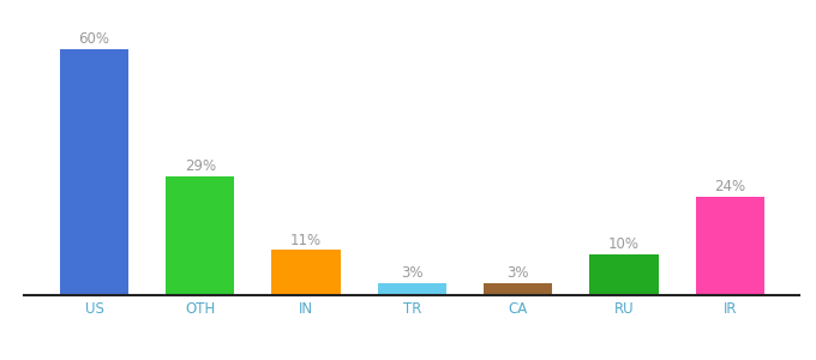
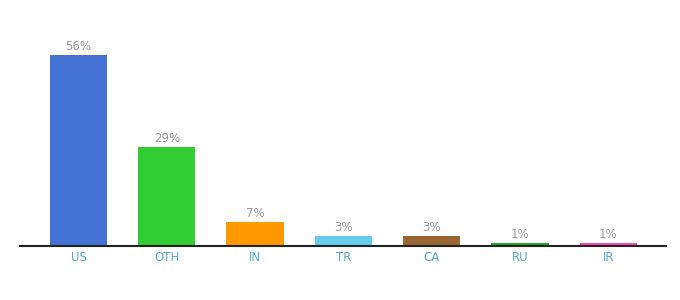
US: 60% -> 56%
IN: 11% -> 7%
RU: 10% -> 1%
IR: 24% -> 1%
